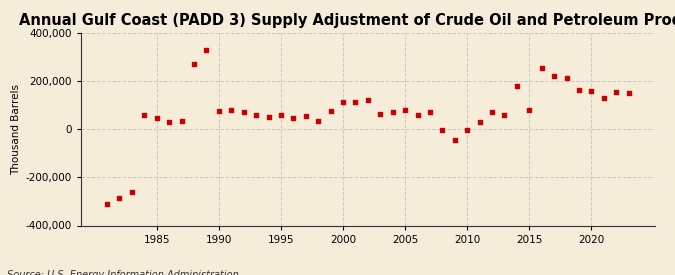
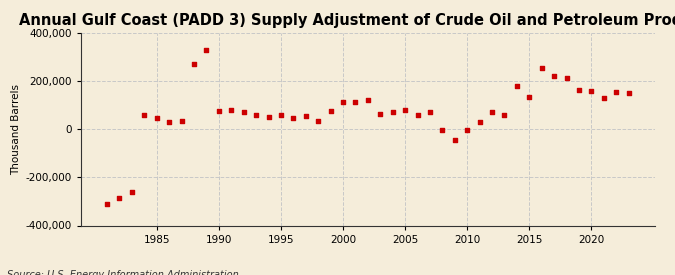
2015: 80,000 -> 135,000
